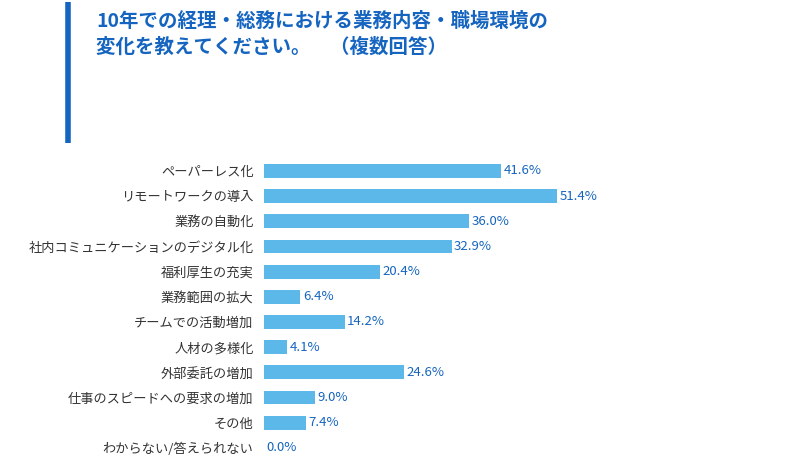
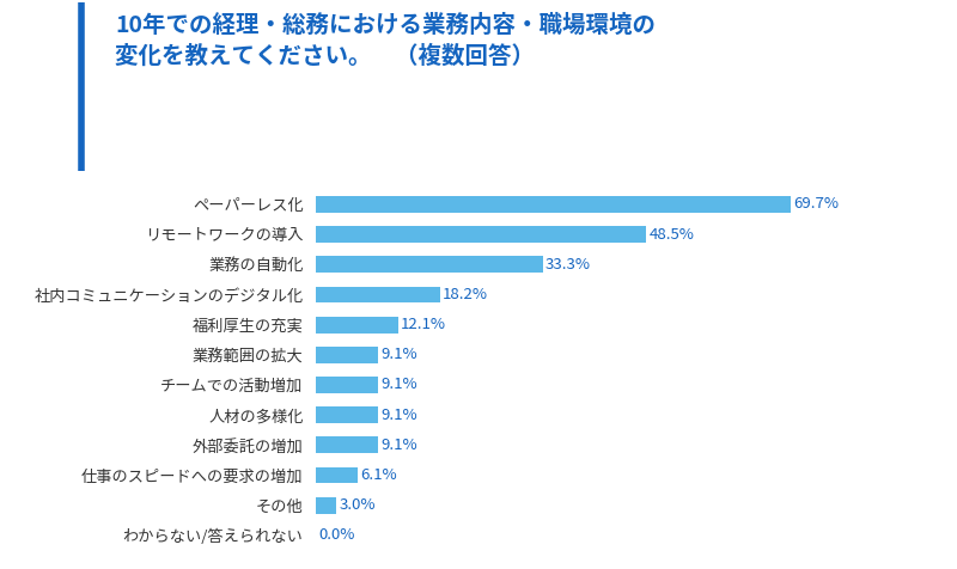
ペーパーレス化: 41.6% -> 69.7%
リモートワークの導入: 51.4% -> 48.5%
業務の自動化: 36.0% -> 33.3%
社内コミュニケーションのデジタル化: 32.9% -> 18.2%
福利厚生の充実: 20.4% -> 12.1%
業務範囲の拡大: 6.4% -> 9.1%
チームでの活動増加: 14.2% -> 9.1%
人材の多様化: 4.1% -> 9.1%
外部委託の増加: 24.6% -> 9.1%
仕事のスピードへの要求の増加: 9.0% -> 6.1%
その他: 7.4% -> 3.0%
